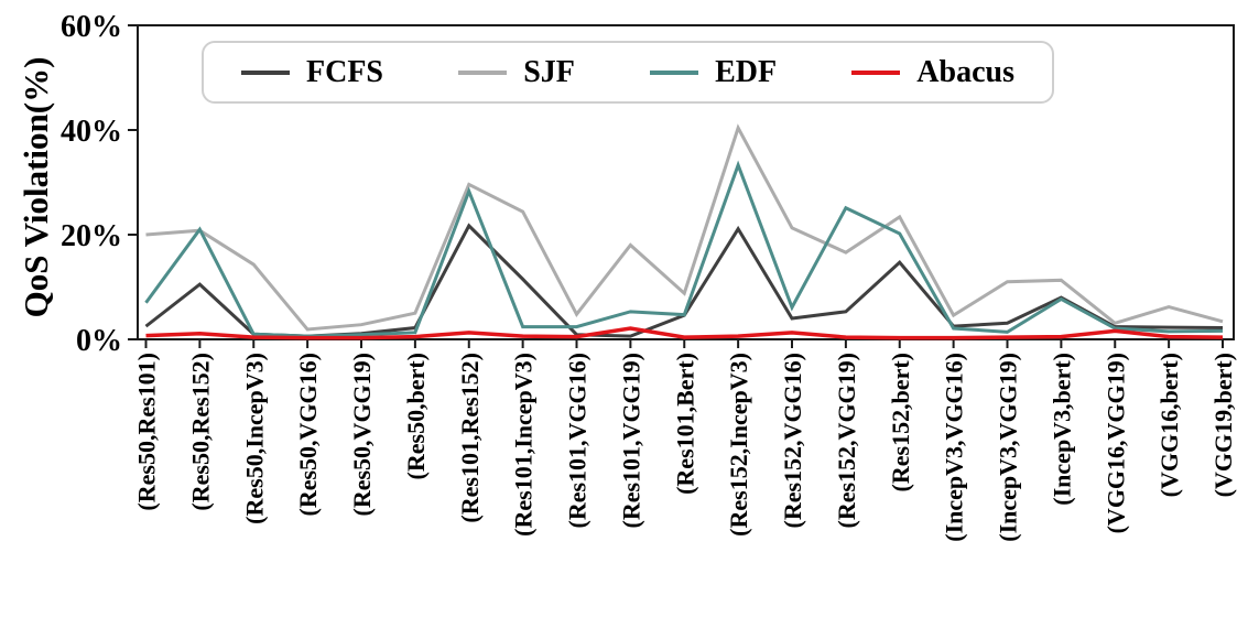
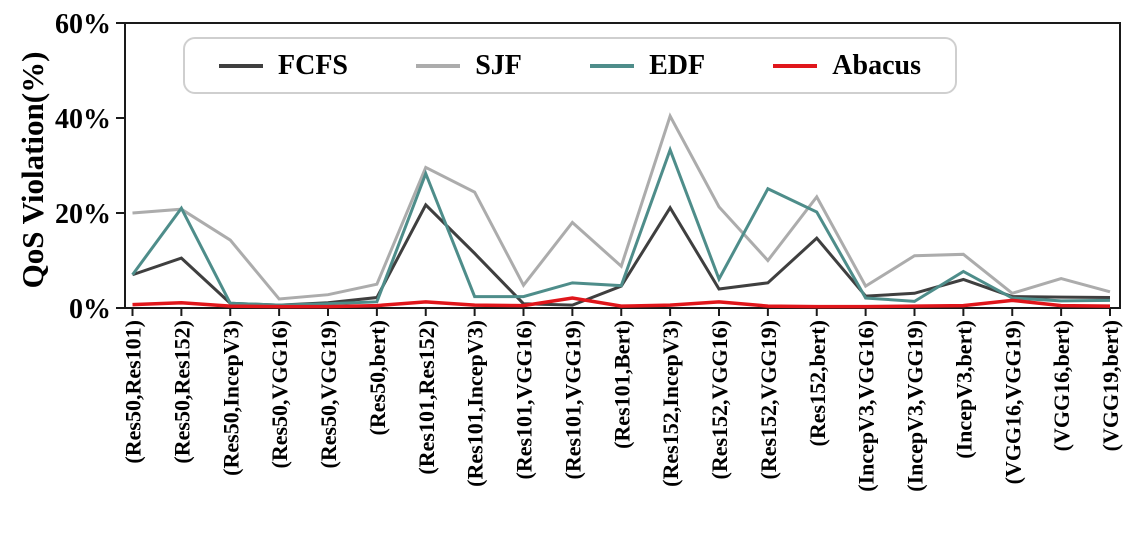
FCFS/(Res50,Res101): 2% -> 7%
SJF/(Res152,VGG19): 17% -> 10%
FCFS/(IncepV3,bert): 8% -> 6%
